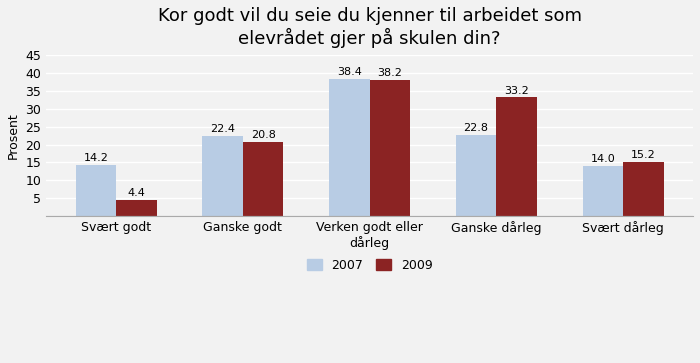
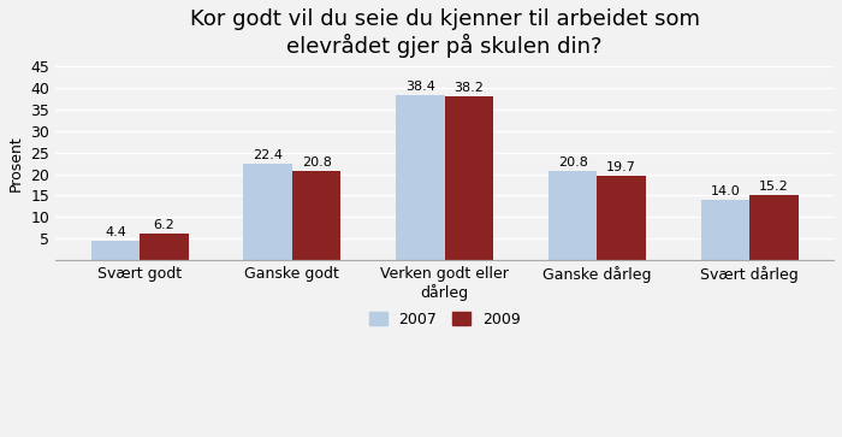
2007/Svært godt: 14.2 -> 4.4
2009/Svært godt: 4.4 -> 6.2
2007/Ganske dårleg: 22.8 -> 20.8
2009/Ganske dårleg: 33.2 -> 19.7
